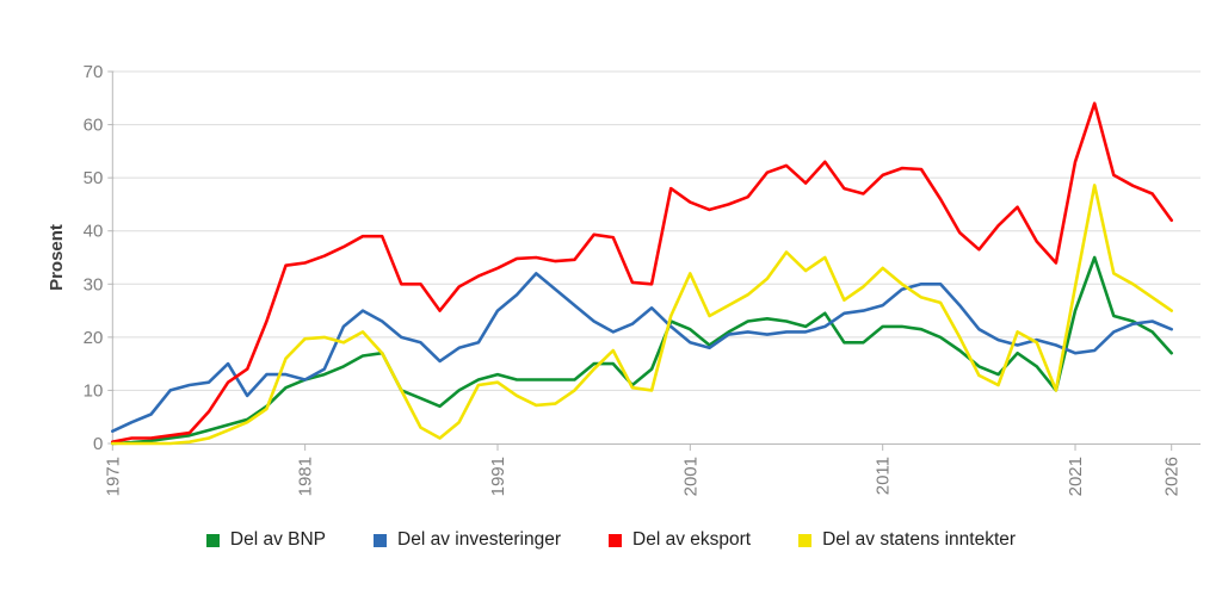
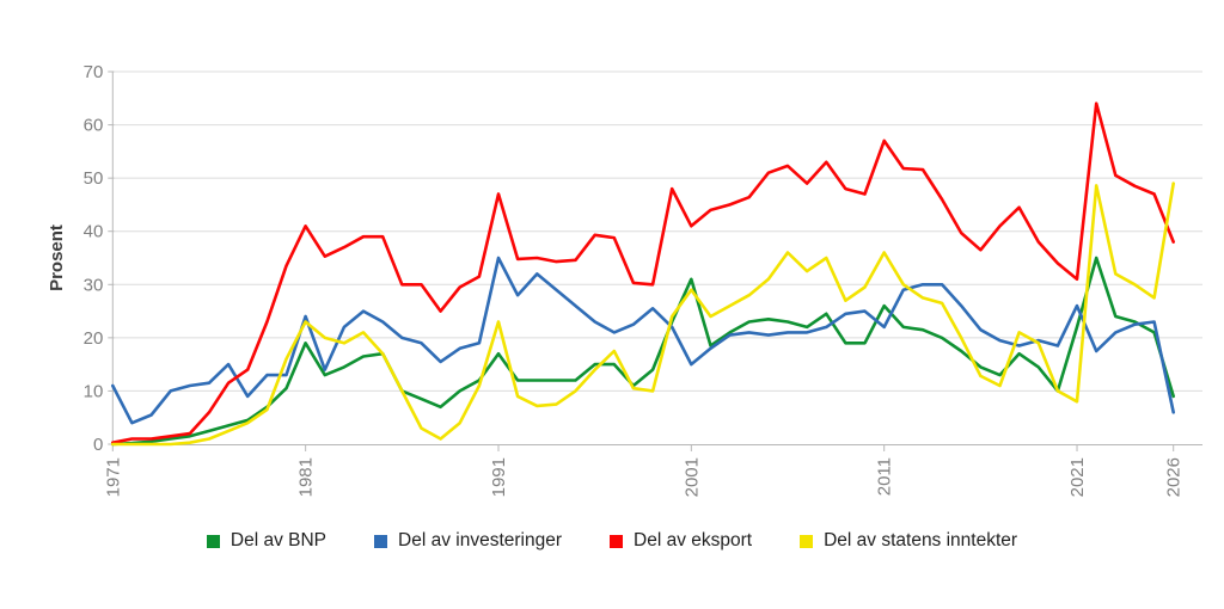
Del av investeringer/1971: 2 -> 11
Del av BNP/1981: 12 -> 19
Del av investeringer/1981: 12 -> 24
Del av eksport/1981: 34 -> 41
Del av statens inntekter/1981: 20 -> 23
Del av BNP/1991: 13 -> 17
Del av investeringer/1991: 25 -> 35
Del av eksport/1991: 33 -> 47
Del av statens inntekter/1991: 12 -> 23
Del av BNP/2001: 22 -> 31
Del av investeringer/2001: 19 -> 15
Del av eksport/2001: 45 -> 41
Del av statens inntekter/2001: 32 -> 29
Del av BNP/2011: 22 -> 26
Del av investeringer/2011: 26 -> 22
Del av eksport/2011: 50 -> 57
Del av statens inntekter/2011: 33 -> 36
Del av BNP/2021: 25 -> 22
Del av investeringer/2021: 17 -> 26
Del av eksport/2021: 53 -> 31
Del av statens inntekter/2021: 30 -> 8
Del av BNP/2026: 17 -> 9
Del av investeringer/2026: 22 -> 6
Del av eksport/2026: 42 -> 38
Del av statens inntekter/2026: 25 -> 49
